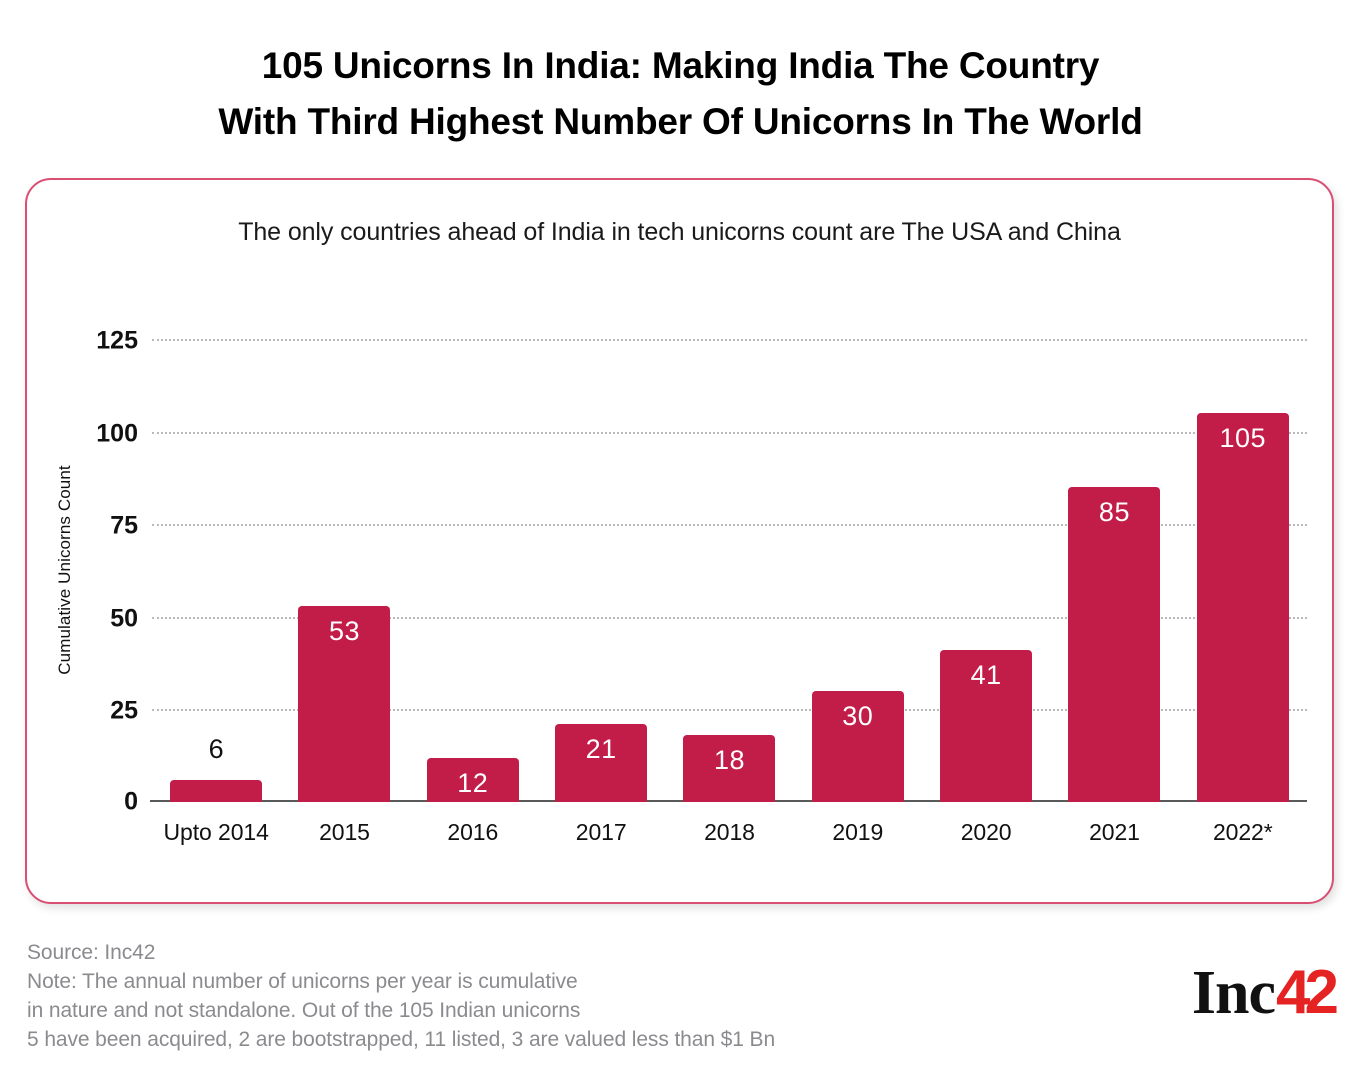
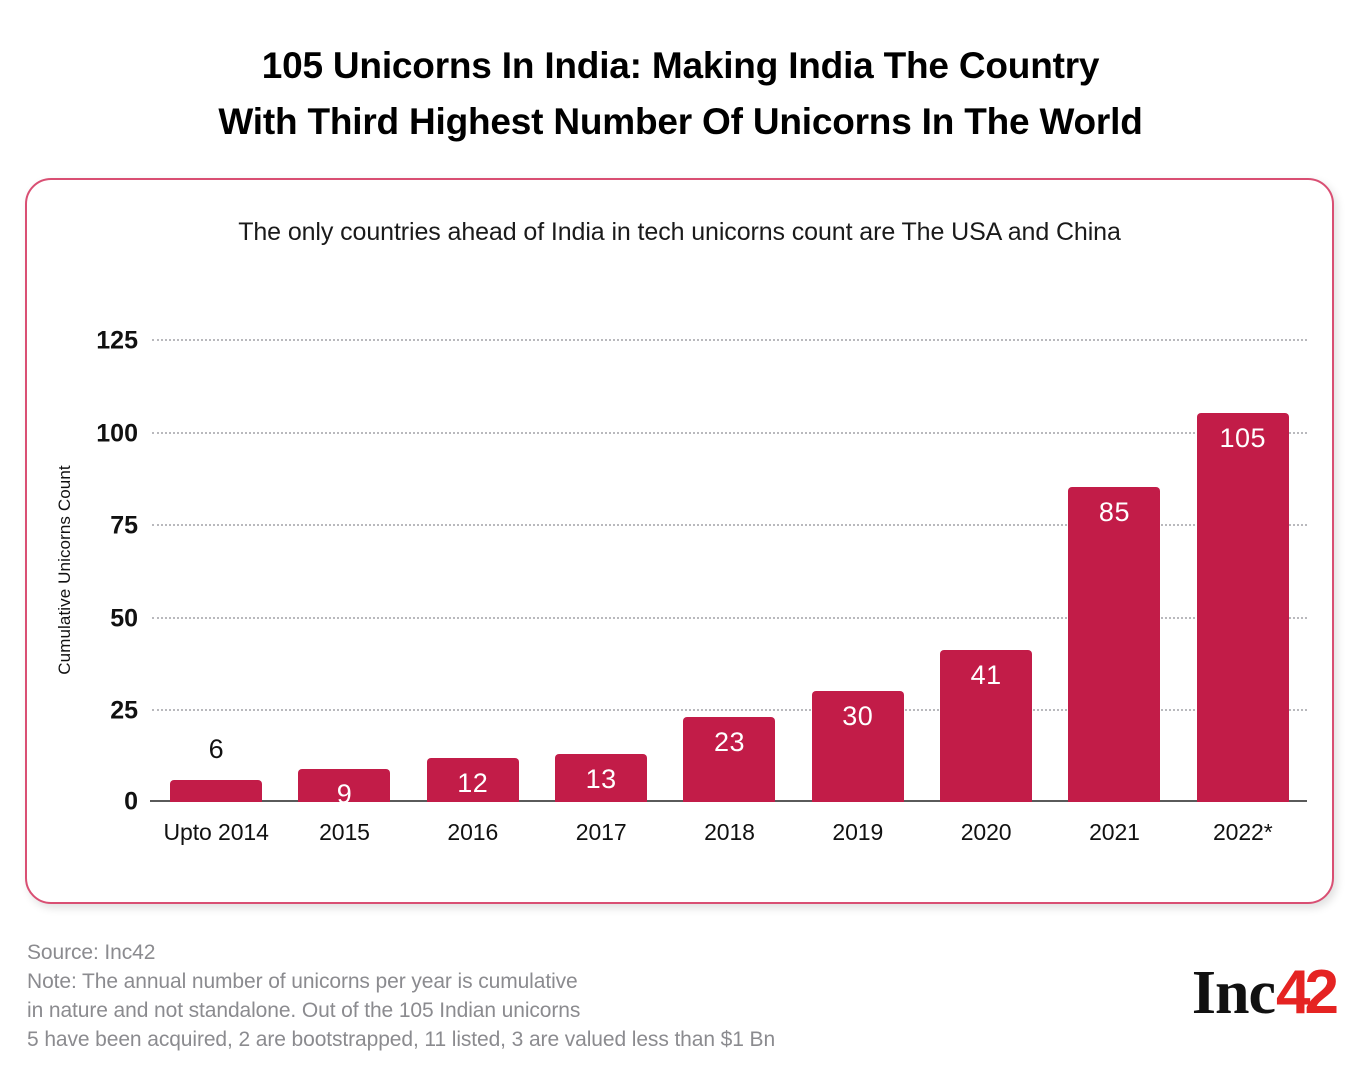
2015: 53 -> 9
2017: 21 -> 13
2018: 18 -> 23
